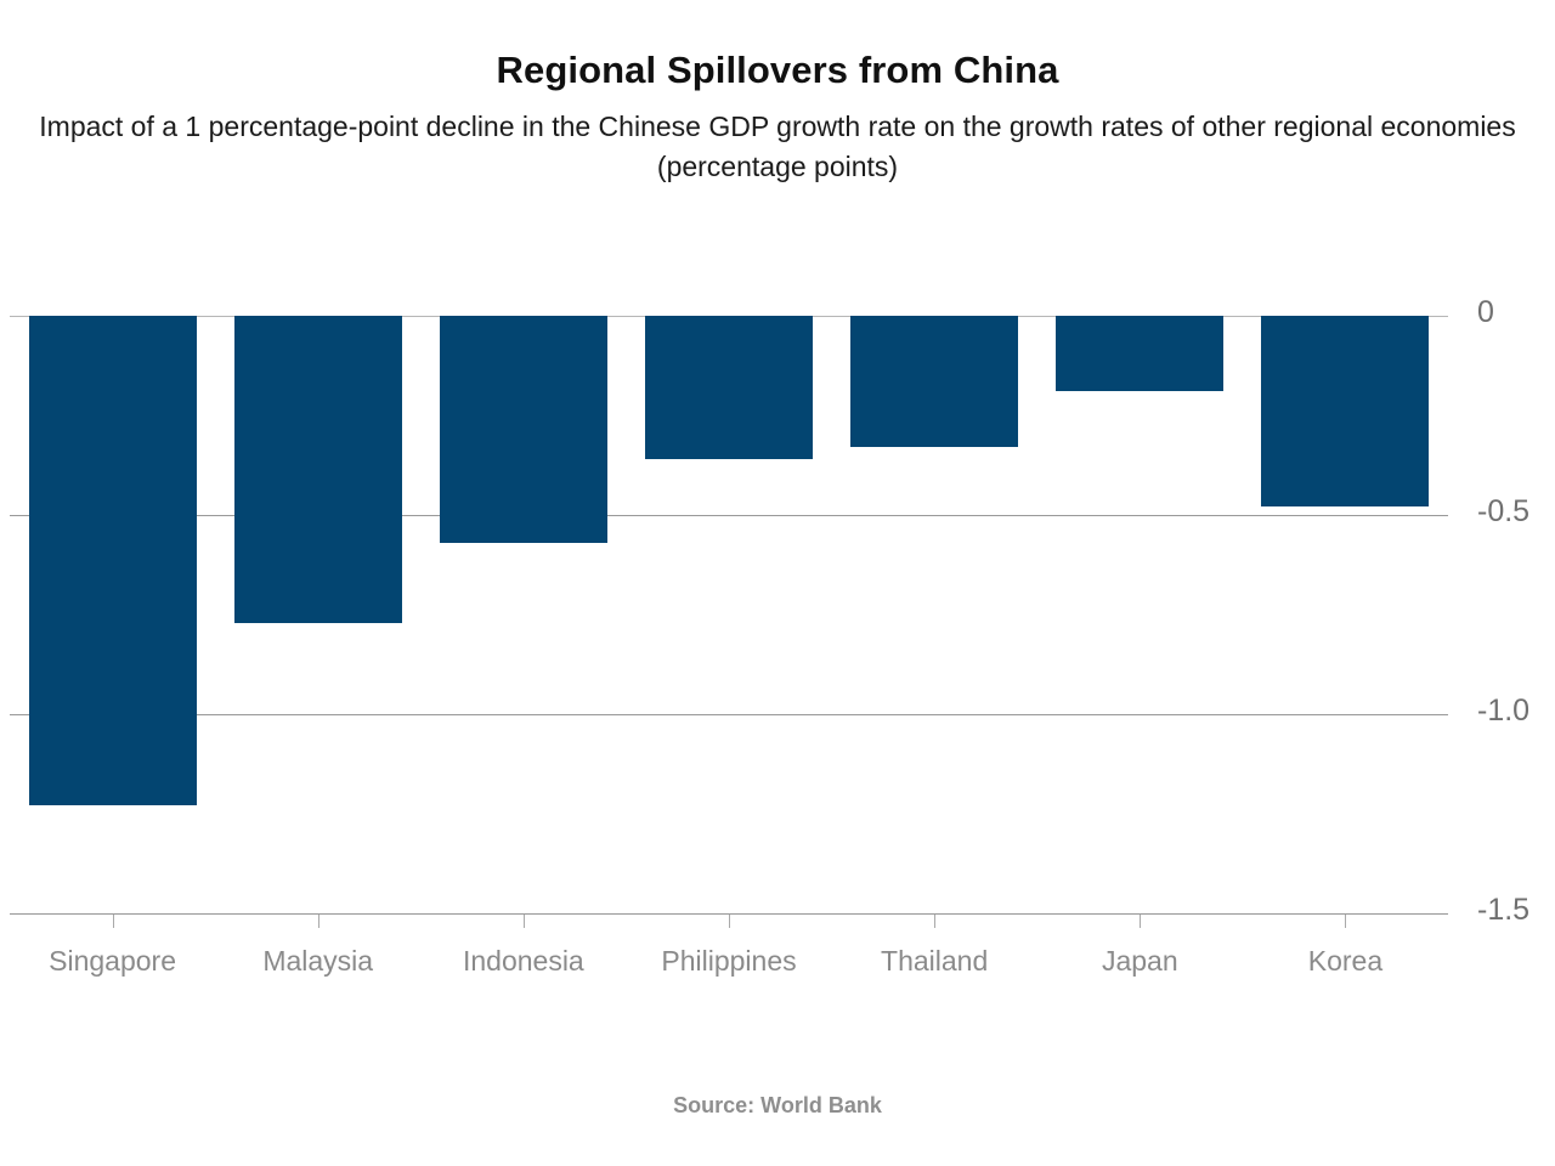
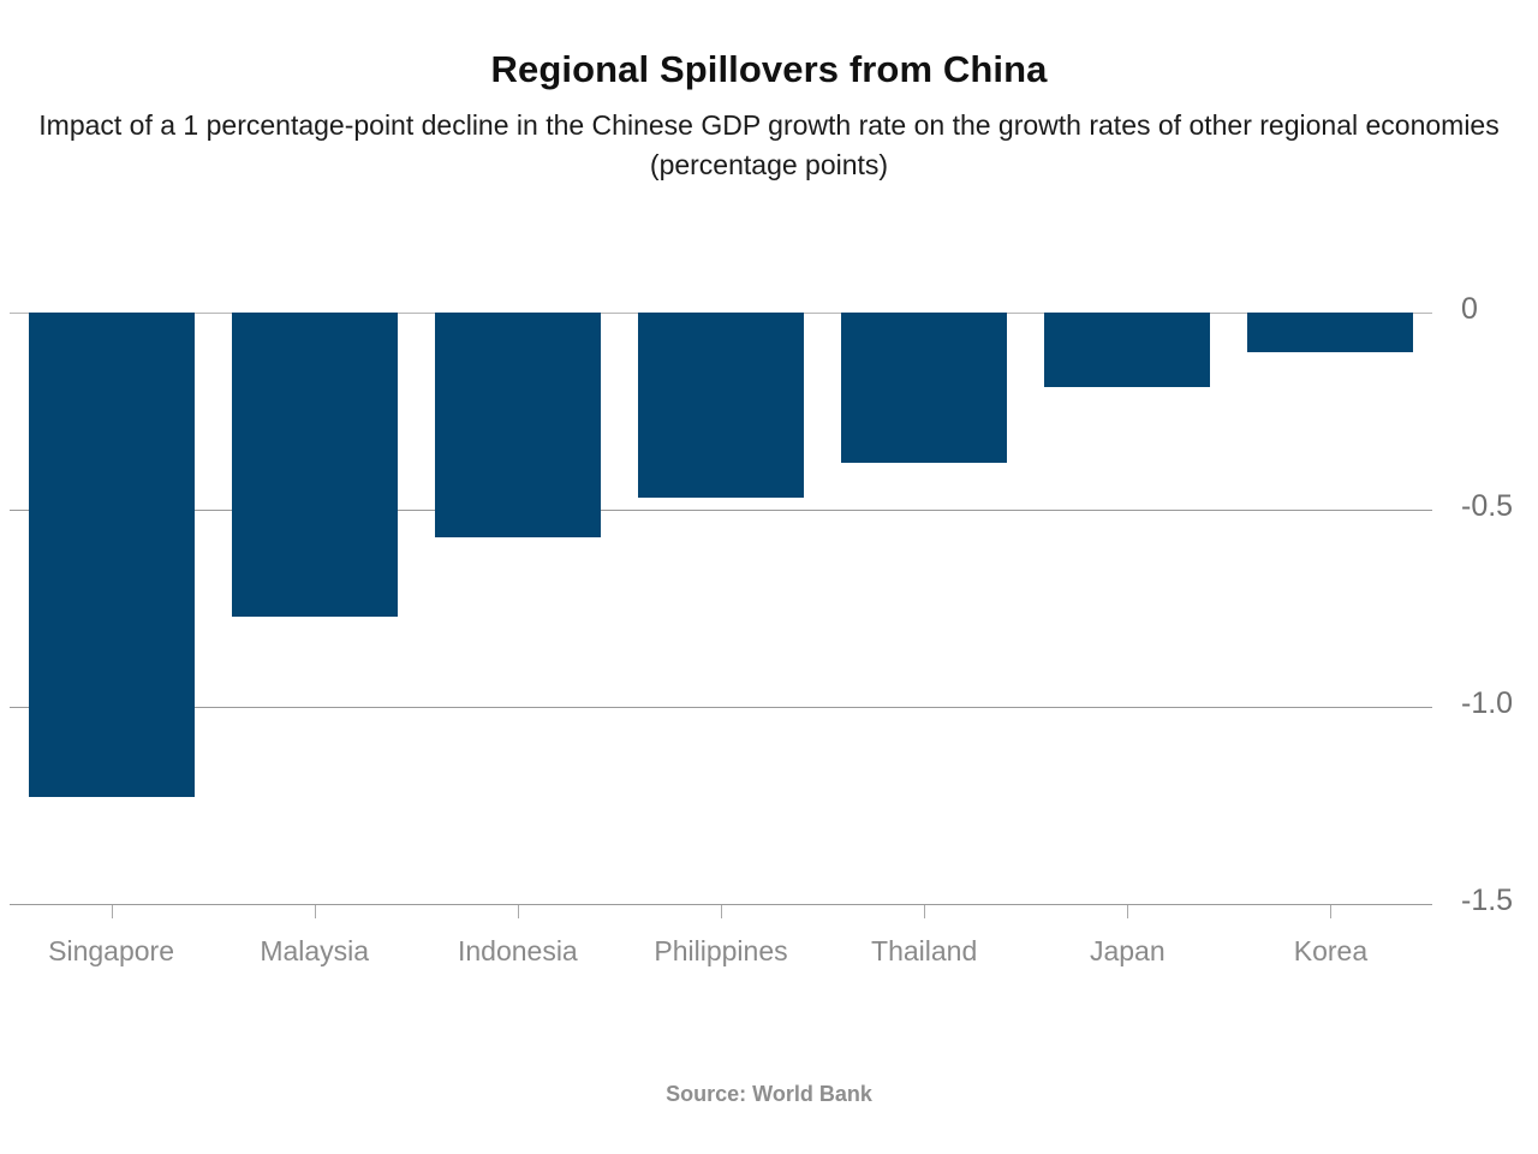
Philippines: -0.36 -> -0.47
Thailand: -0.33 -> -0.38
Korea: -0.48 -> -0.10
